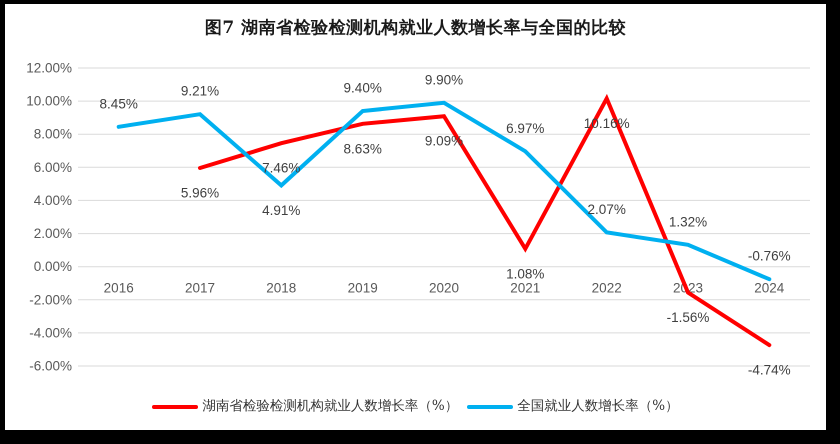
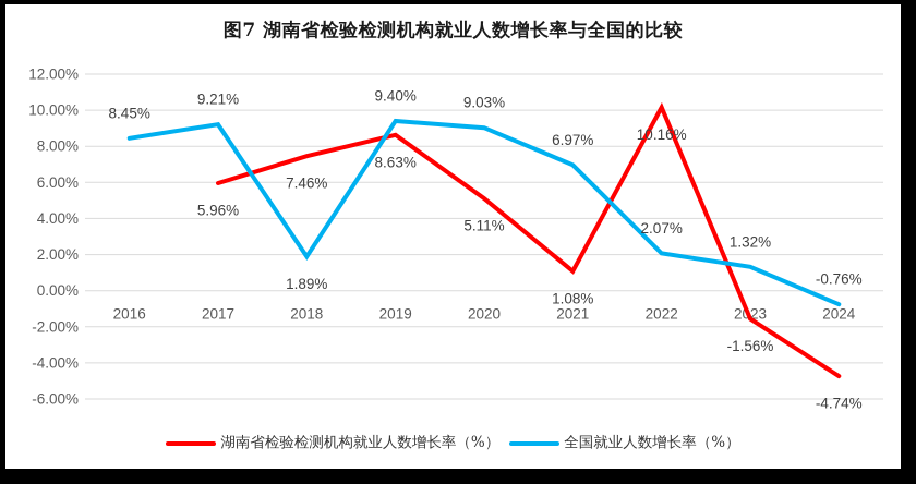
全国就业人数增长率（%）/2018: 4.91% -> 1.89%
湖南省检验检测机构就业人数增长率（%）/2020: 9.09% -> 5.11%
全国就业人数增长率（%）/2020: 9.90% -> 9.03%
